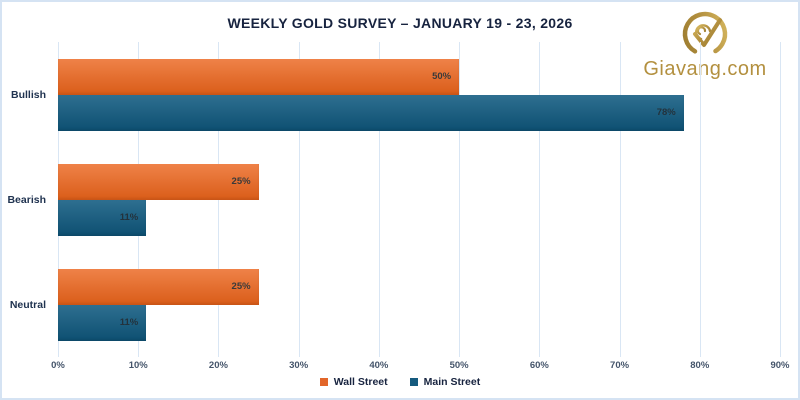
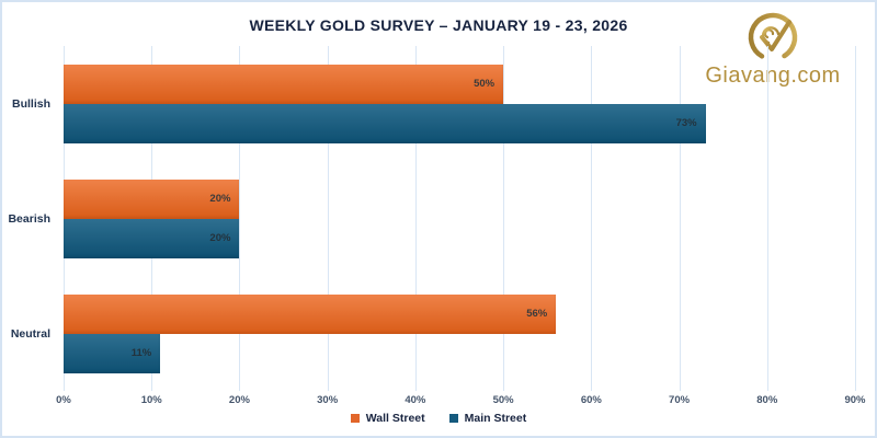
Main Street/Bullish: 78% -> 73%
Wall Street/Bearish: 25% -> 20%
Main Street/Bearish: 11% -> 20%
Wall Street/Neutral: 25% -> 56%
